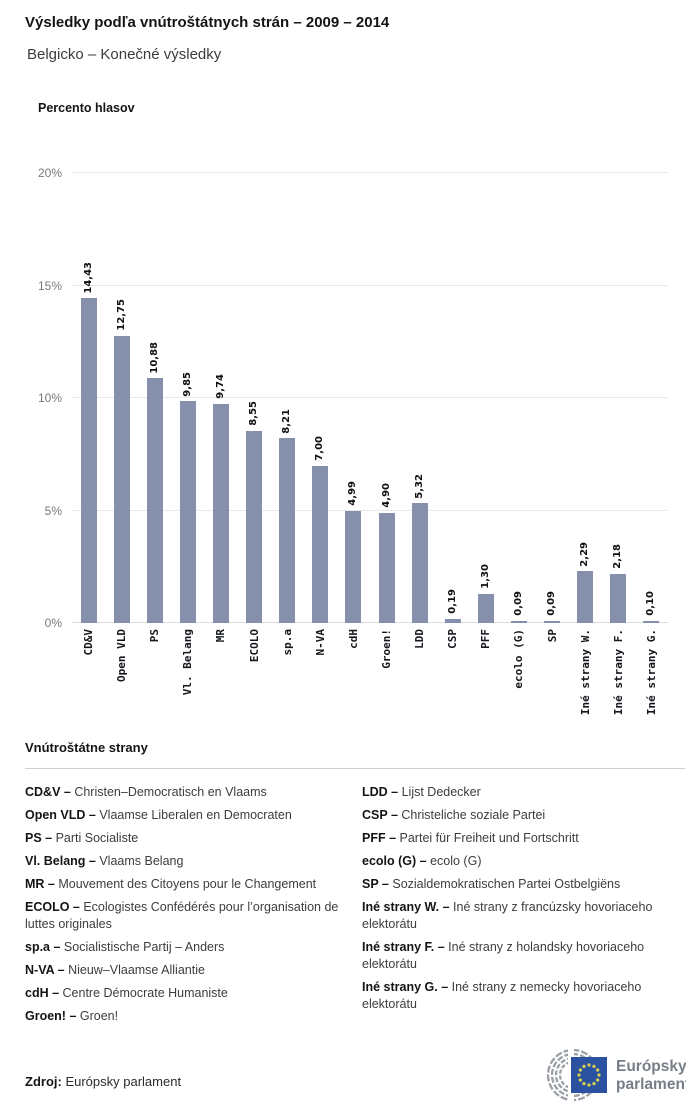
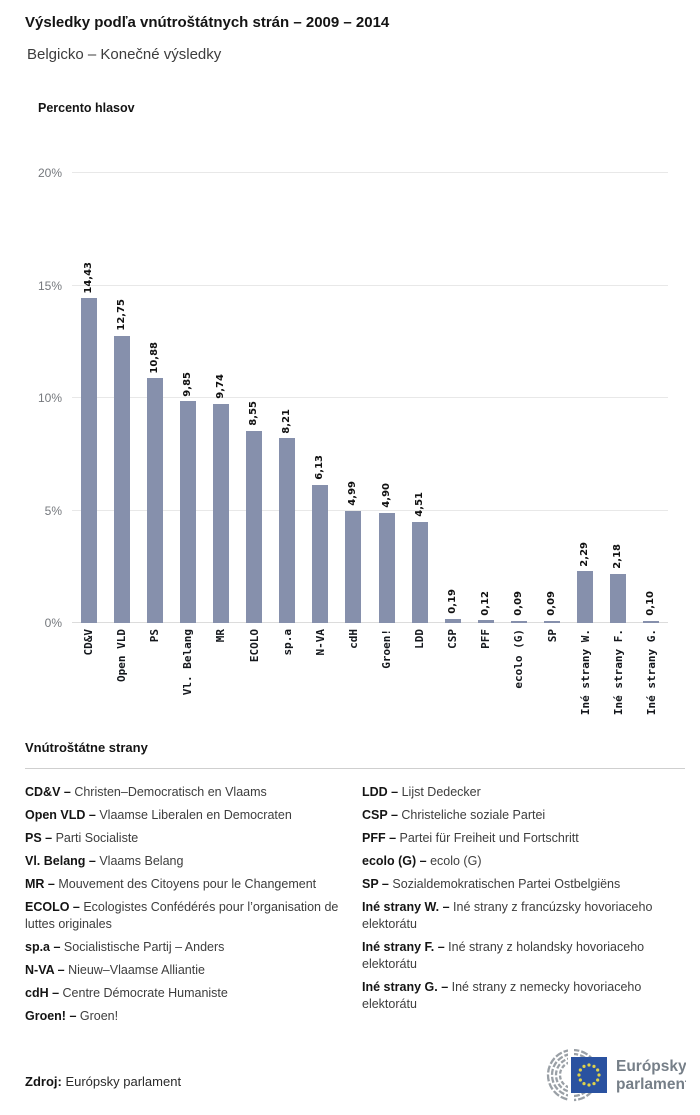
N-VA: 7,00 -> 6,13
LDD: 5,32 -> 4,51
PFF: 1,30 -> 0,12
